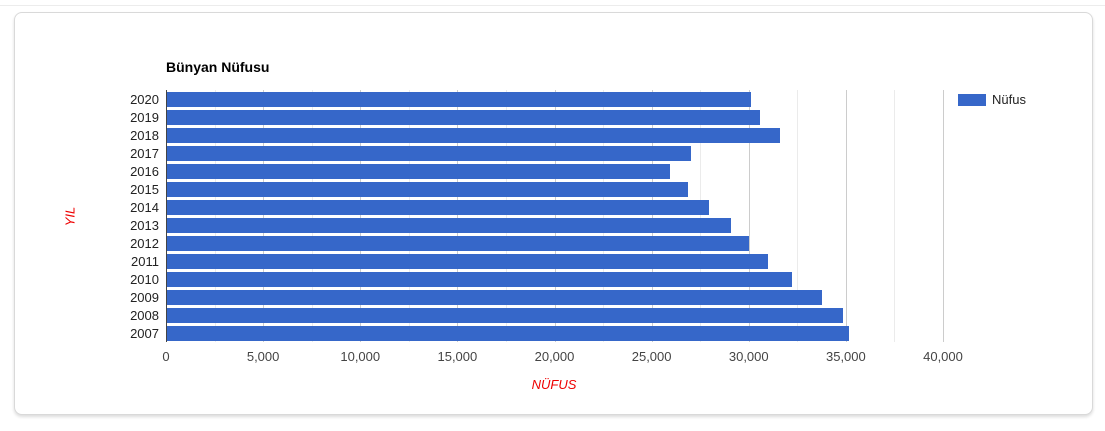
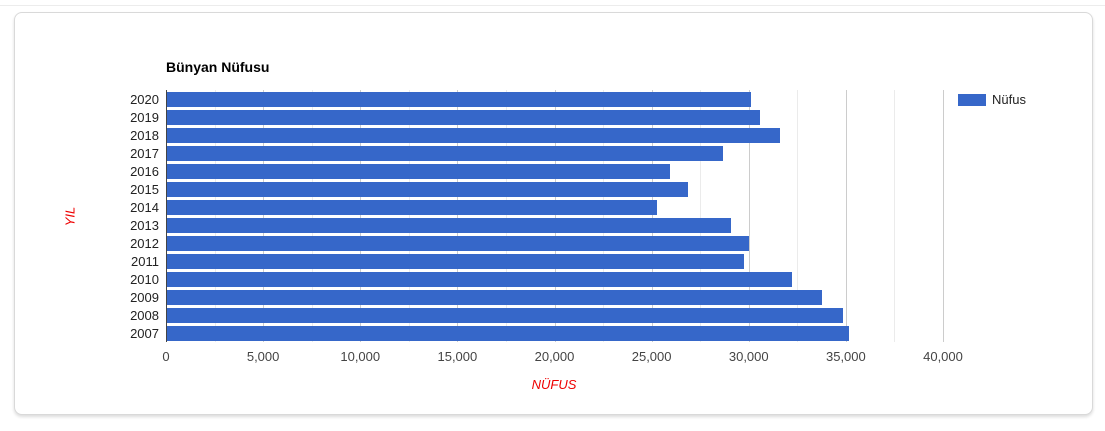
2017: 27000 -> 28600
2014: 27900 -> 25200
2011: 31000 -> 29700
